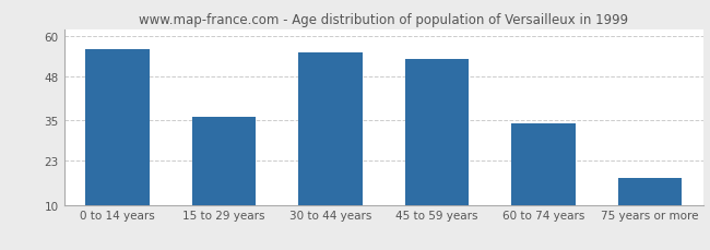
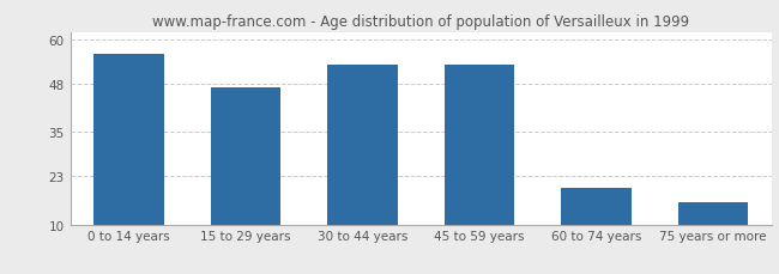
15 to 29 years: 36 -> 47
30 to 44 years: 55 -> 53
60 to 74 years: 34 -> 20
75 years or more: 18 -> 16
